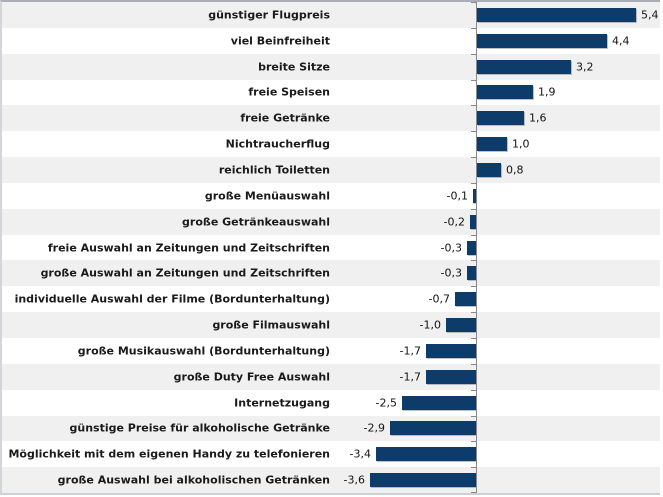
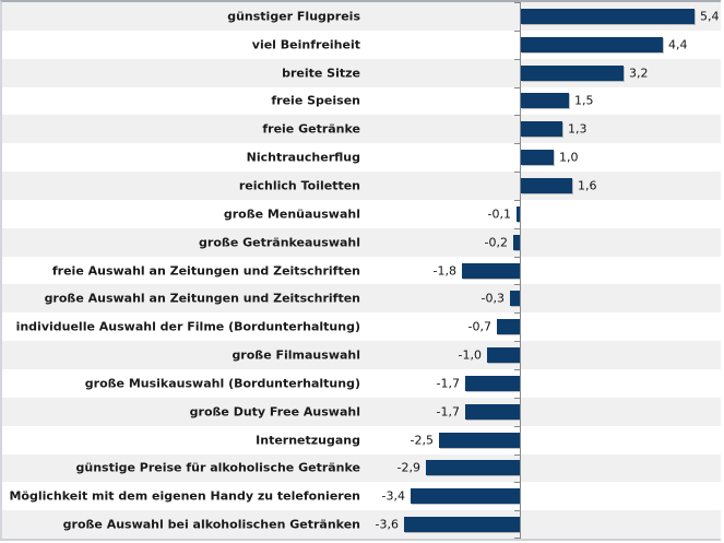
freie Speisen: 1,9 -> 1,5
freie Getränke: 1,6 -> 1,3
reichlich Toiletten: 0,8 -> 1,6
freie Auswahl an Zeitungen und Zeitschriften: -0,3 -> -1,8
